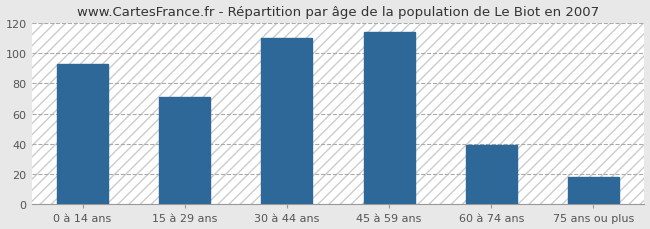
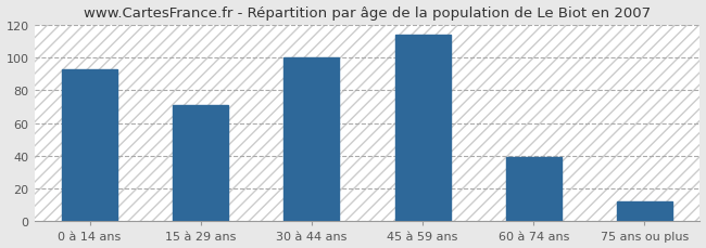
30 à 44 ans: 110 -> 100
75 ans ou plus: 18 -> 12
